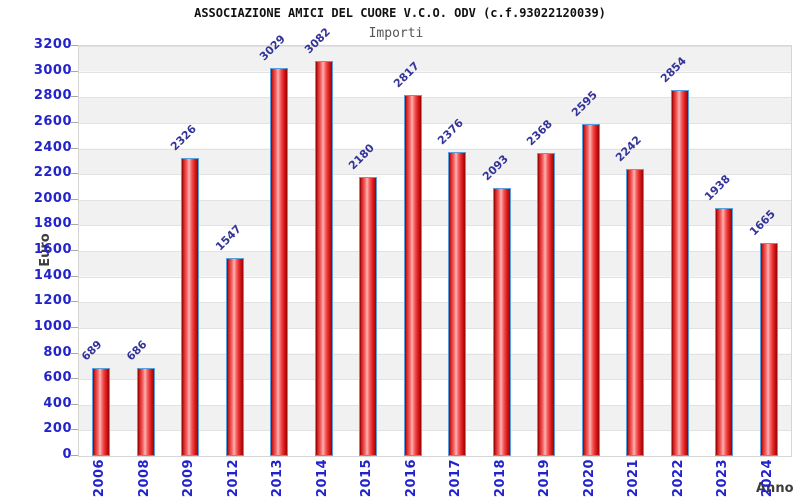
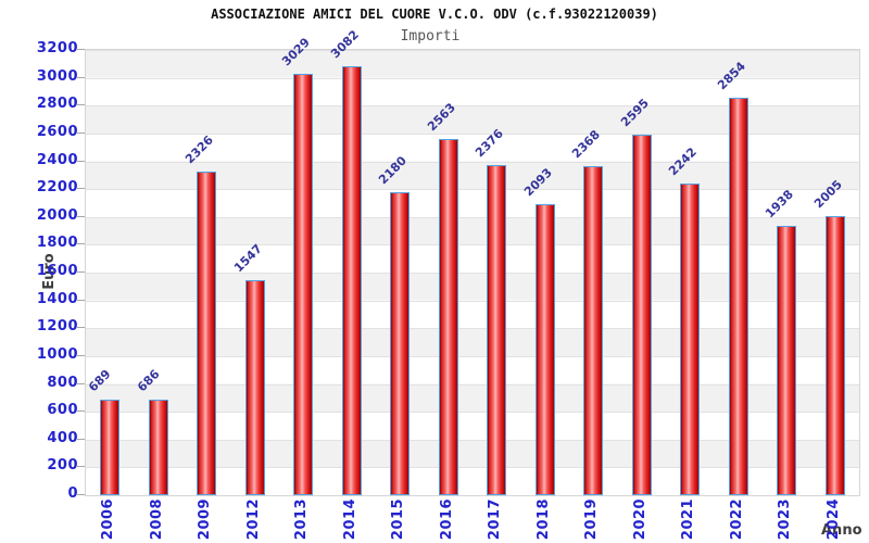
2016: 2817 -> 2563
2024: 1665 -> 2005
